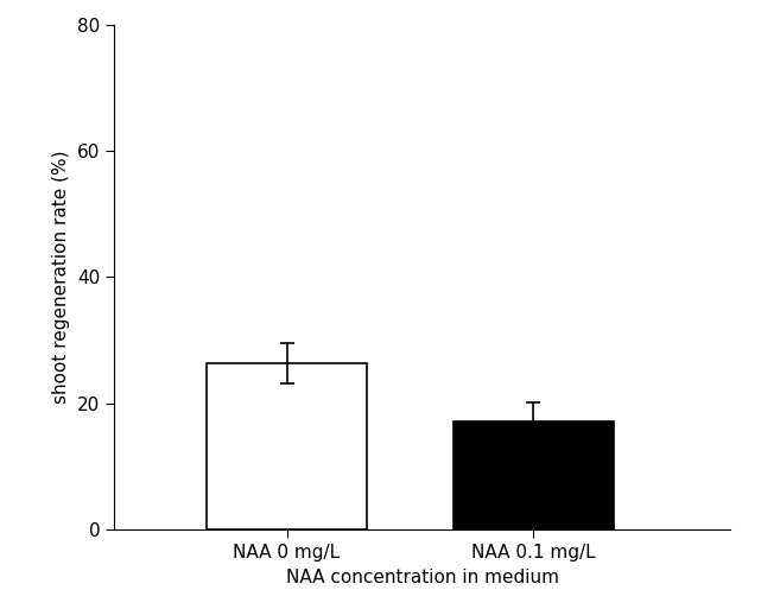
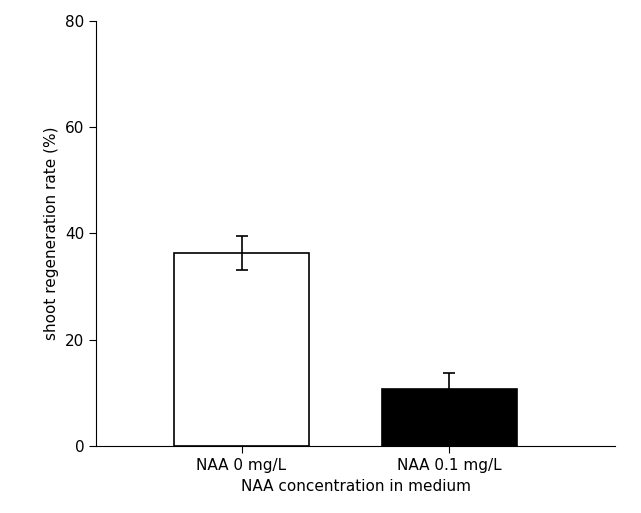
NAA 0 mg/L: 26.3 -> 36.4
NAA 0.1 mg/L: 17.2 -> 10.8
